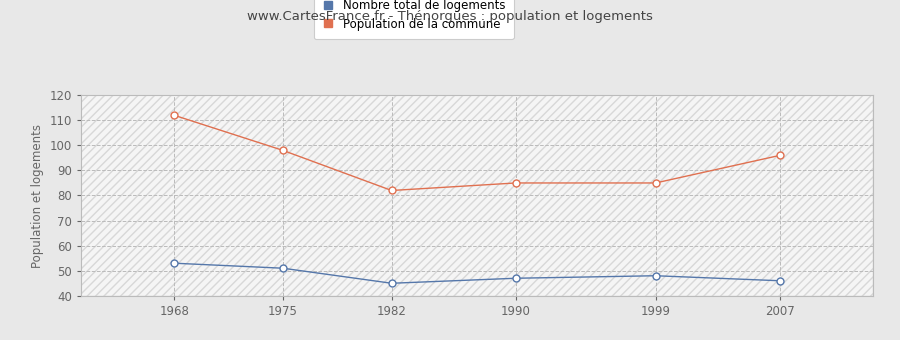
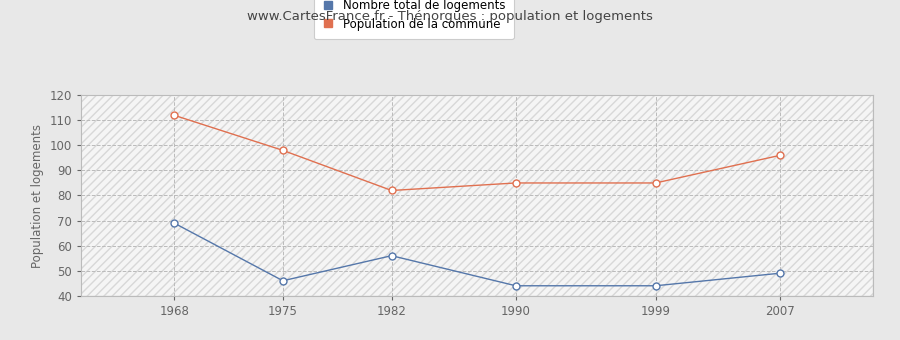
Nombre total de logements/1968: 53 -> 69
Nombre total de logements/1975: 51 -> 46
Nombre total de logements/1982: 45 -> 56
Nombre total de logements/1990: 47 -> 44
Nombre total de logements/1999: 48 -> 44
Nombre total de logements/2007: 46 -> 49
